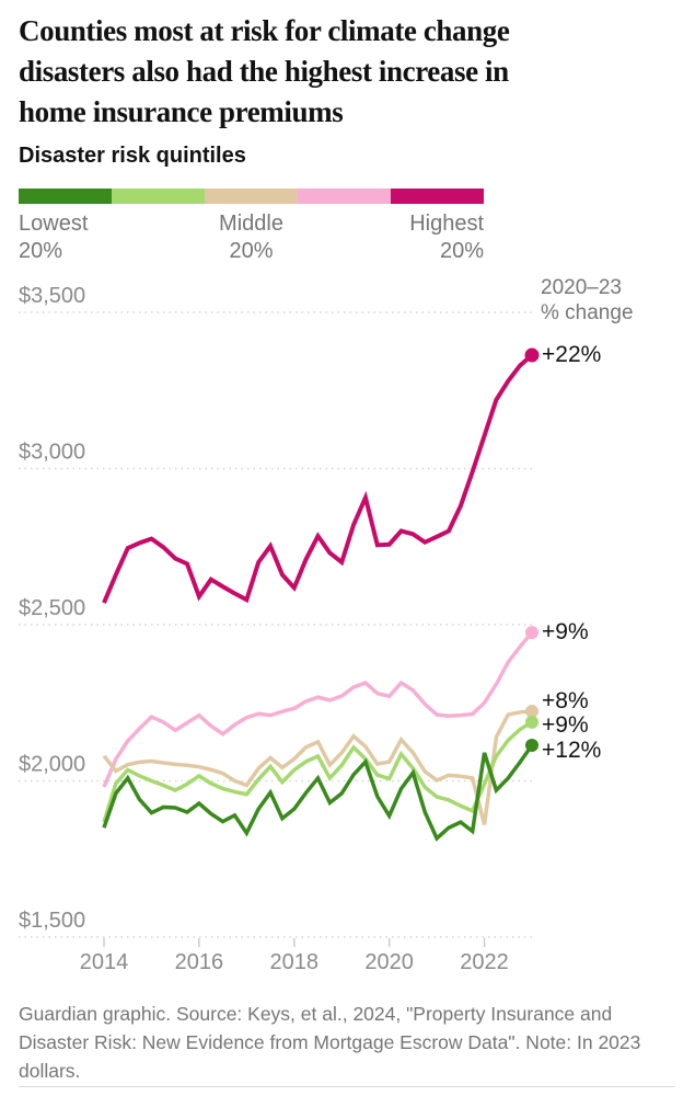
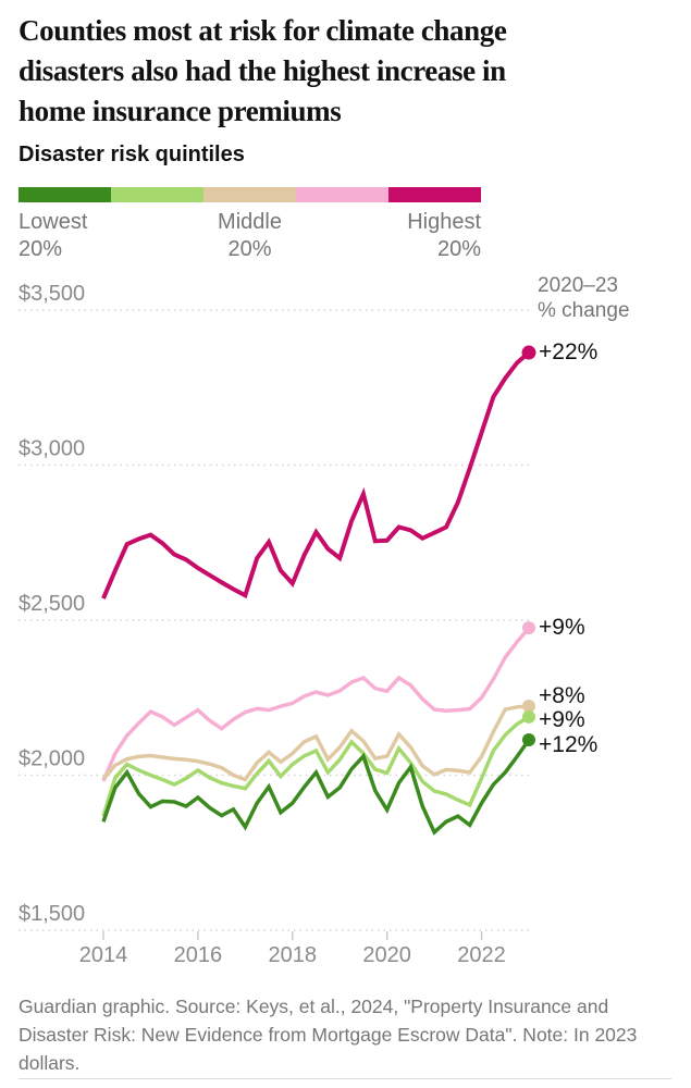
Middle 20%/2014: $2080 -> $1990
Highest 20%/2016: $2590 -> $2670
Middle 20%/2022: $1860 -> $2060
Lowest 20%/2022: $2090 -> $1910
